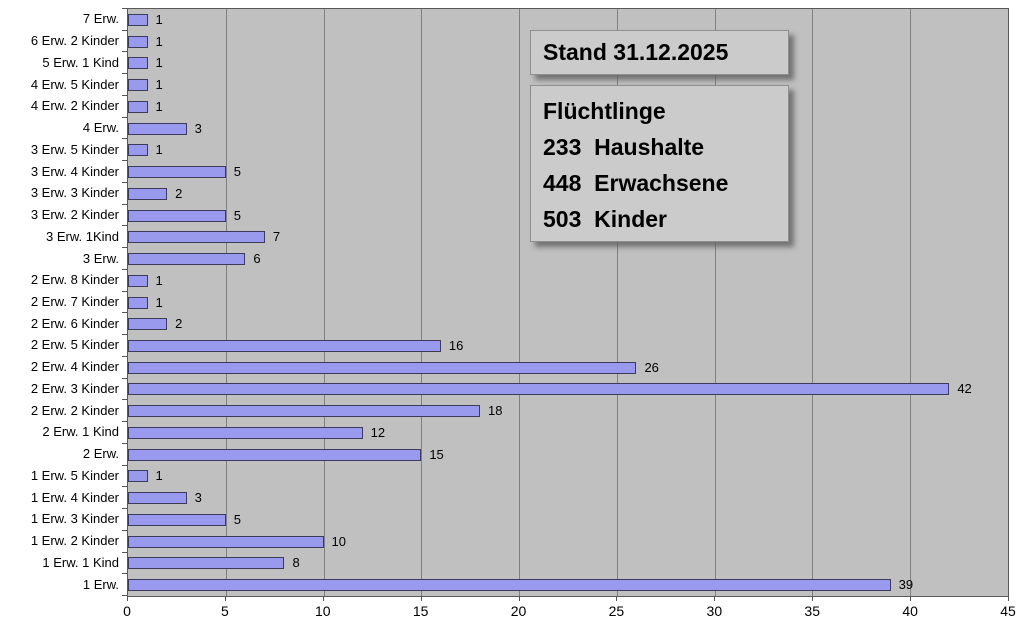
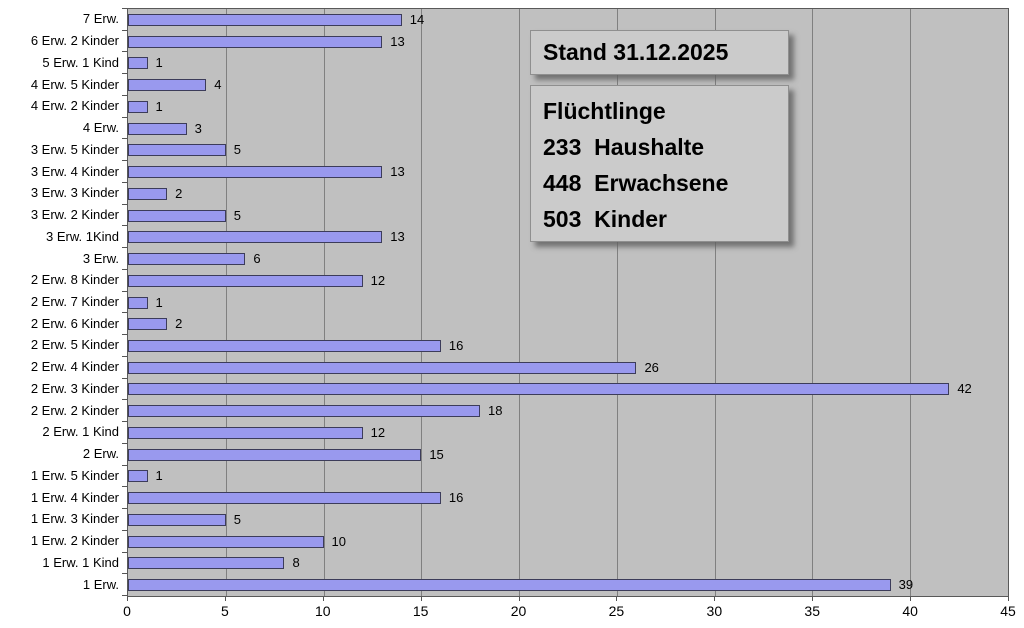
7 Erw.: 1 -> 14
6 Erw. 2 Kinder: 1 -> 13
4 Erw. 5 Kinder: 1 -> 4
3 Erw. 5 Kinder: 1 -> 5
3 Erw. 4 Kinder: 5 -> 13
3 Erw. 1Kind: 7 -> 13
2 Erw. 8 Kinder: 1 -> 12
1 Erw. 4 Kinder: 3 -> 16
